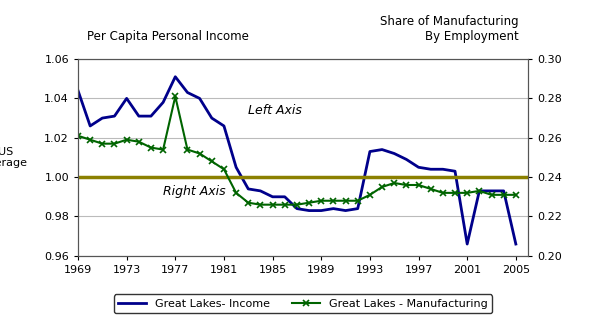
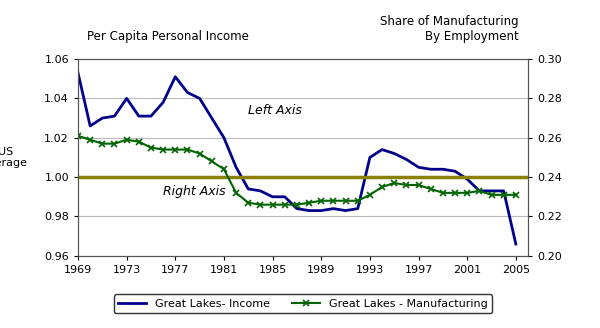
Great Lakes- Income/1969: 1.044 -> 1.053
Great Lakes - Manufacturing/1977: 0.281 -> 0.254
Great Lakes- Income/1981: 1.026 -> 1.020
Great Lakes- Income/1993: 1.013 -> 1.010
Great Lakes- Income/2001: 0.966 -> 0.999
